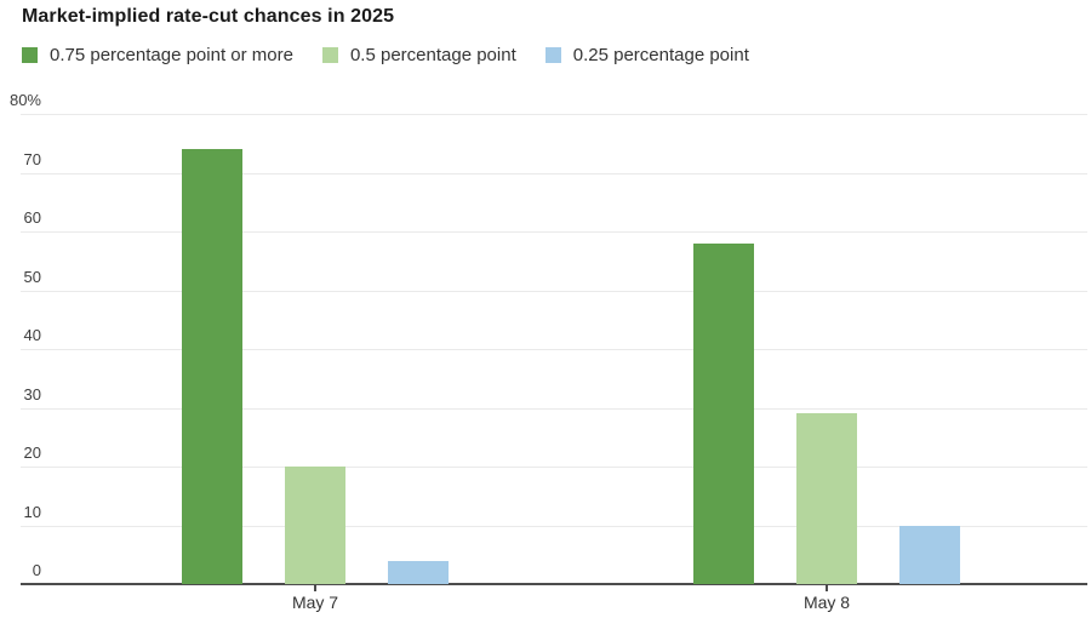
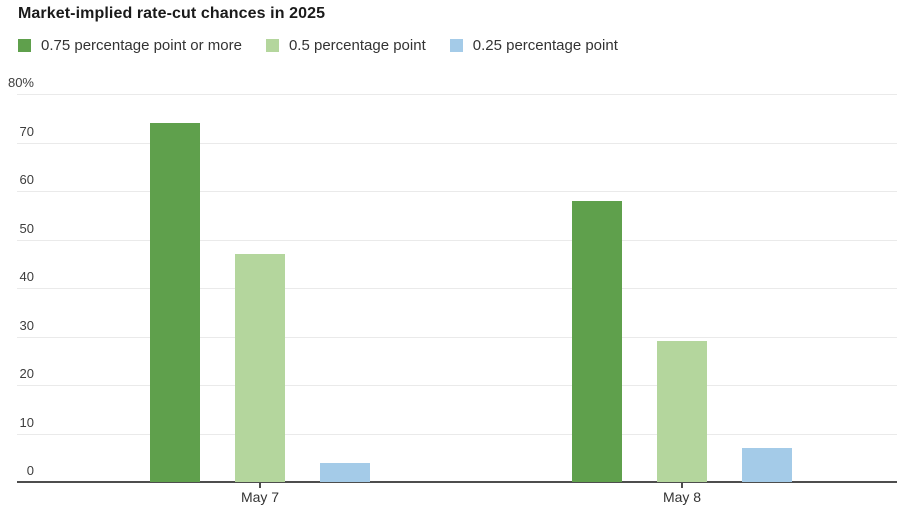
0.5 percentage point/May 7: 20% -> 47%
0.25 percentage point/May 8: 10% -> 7%
